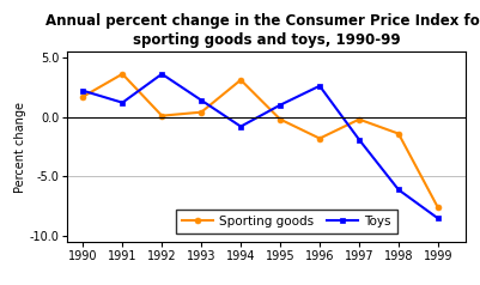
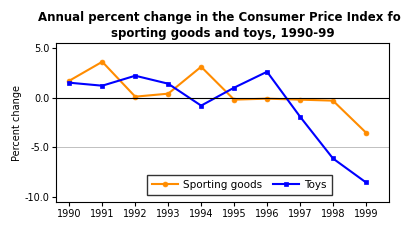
Toys/1990: 2.2 -> 1.5
Toys/1992: 3.6 -> 2.2
Sporting goods/1996: -1.8 -> -0.1
Sporting goods/1998: -1.4 -> -0.3
Sporting goods/1999: -7.6 -> -3.5
